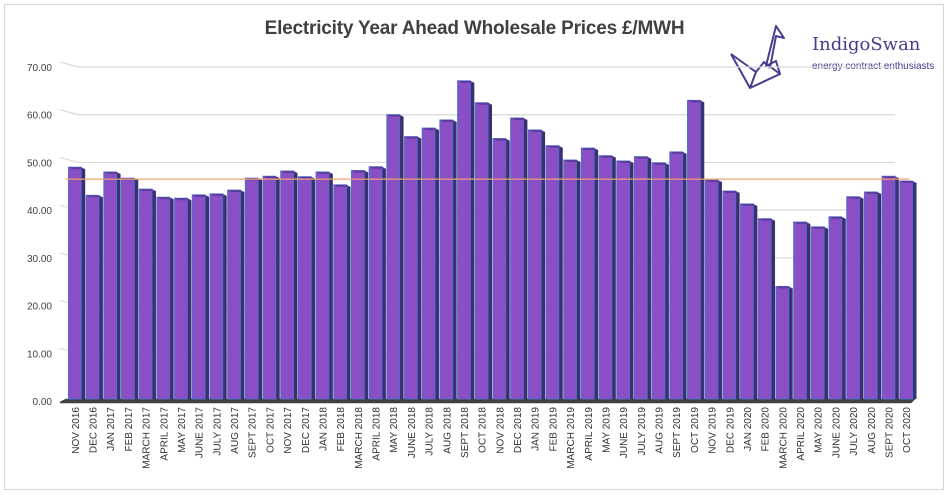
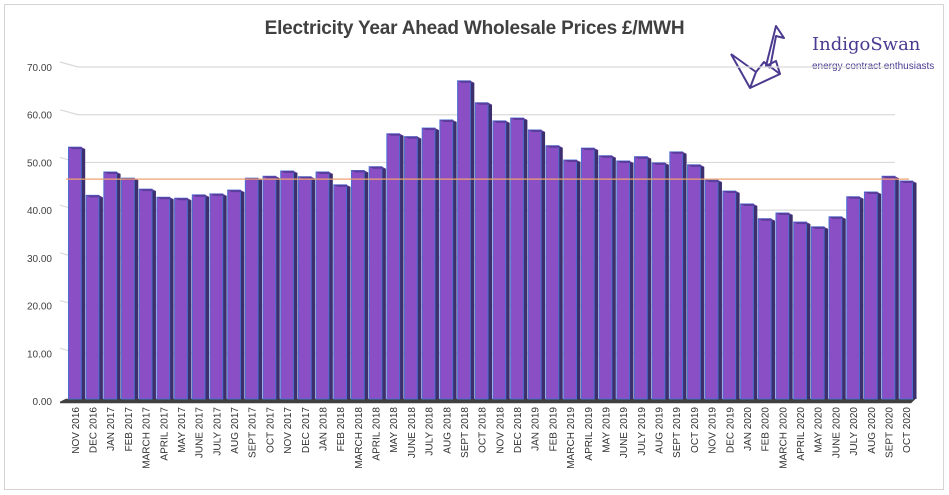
NOV 2016: 49 -> 53
MAY 2018: 60 -> 56
NOV 2018: 55 -> 59
OCT 2019: 63 -> 50
MARCH 2020: 24 -> 39
